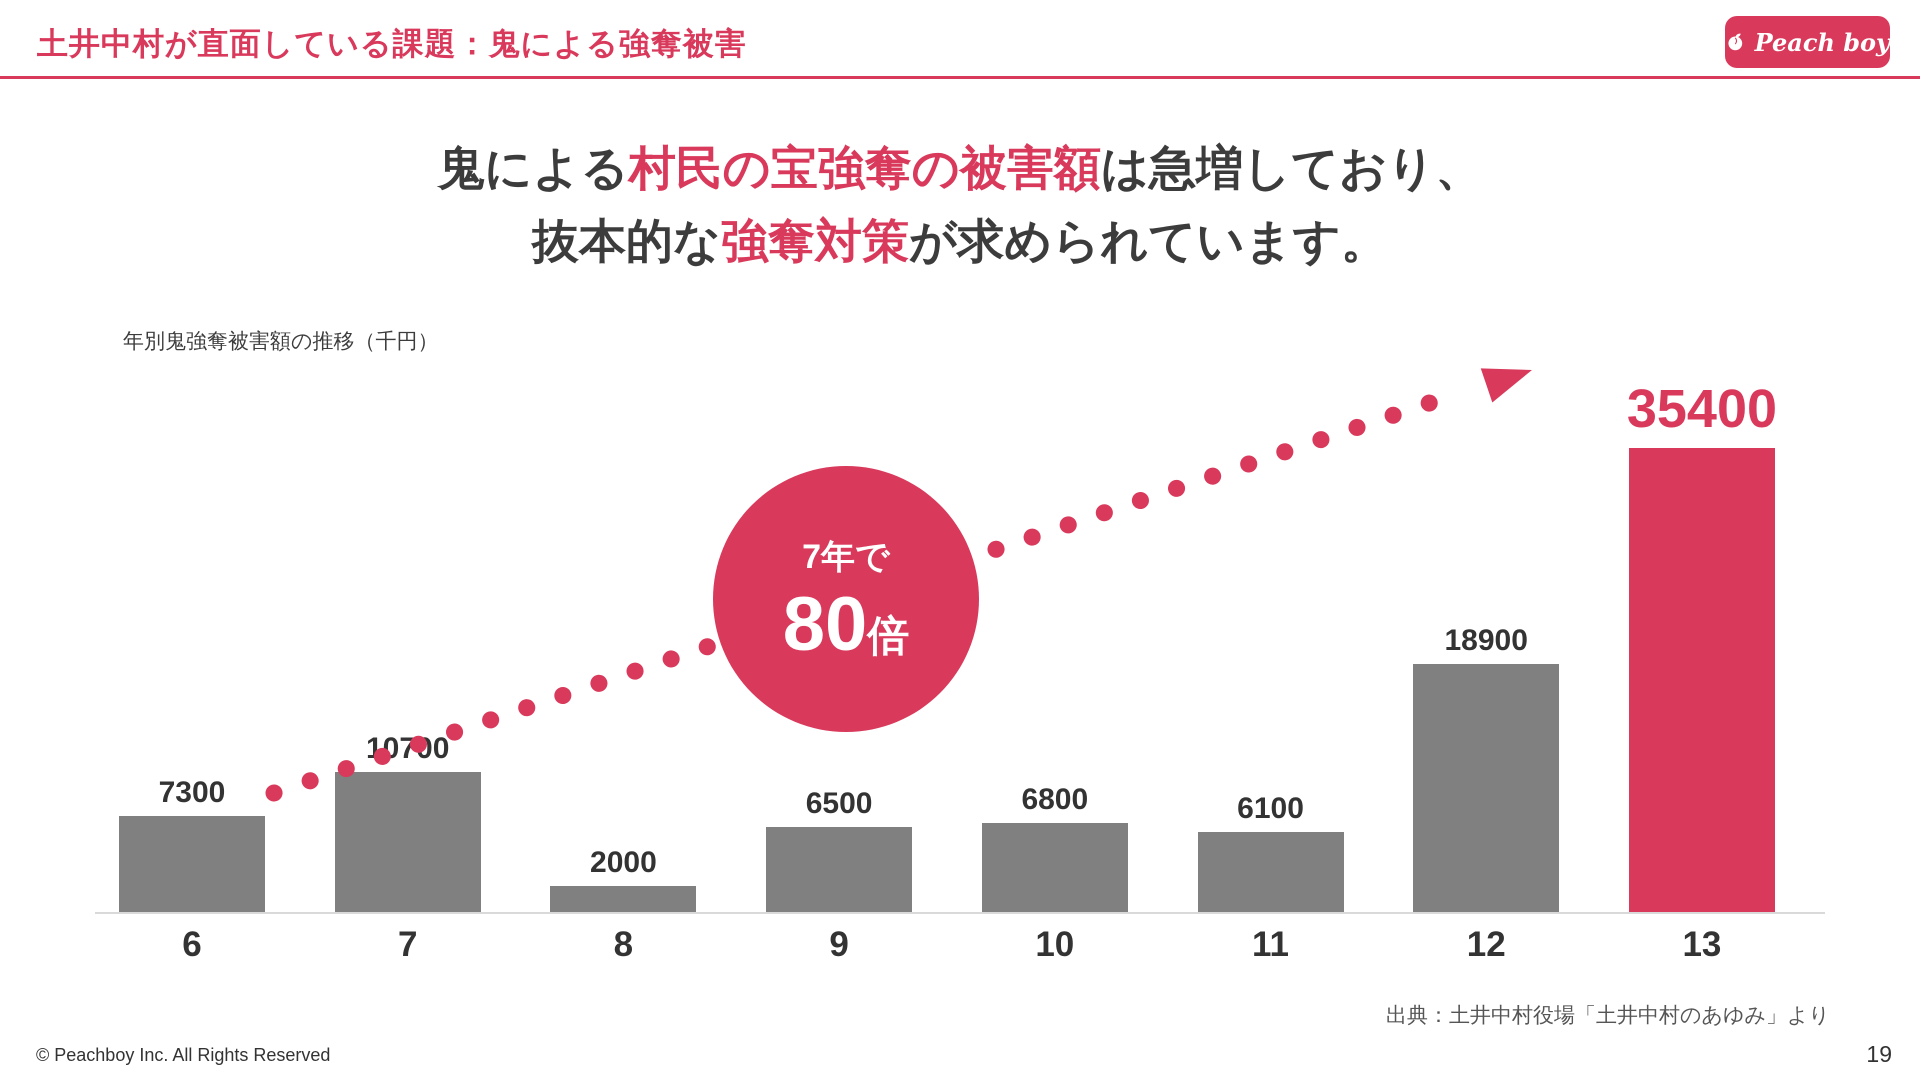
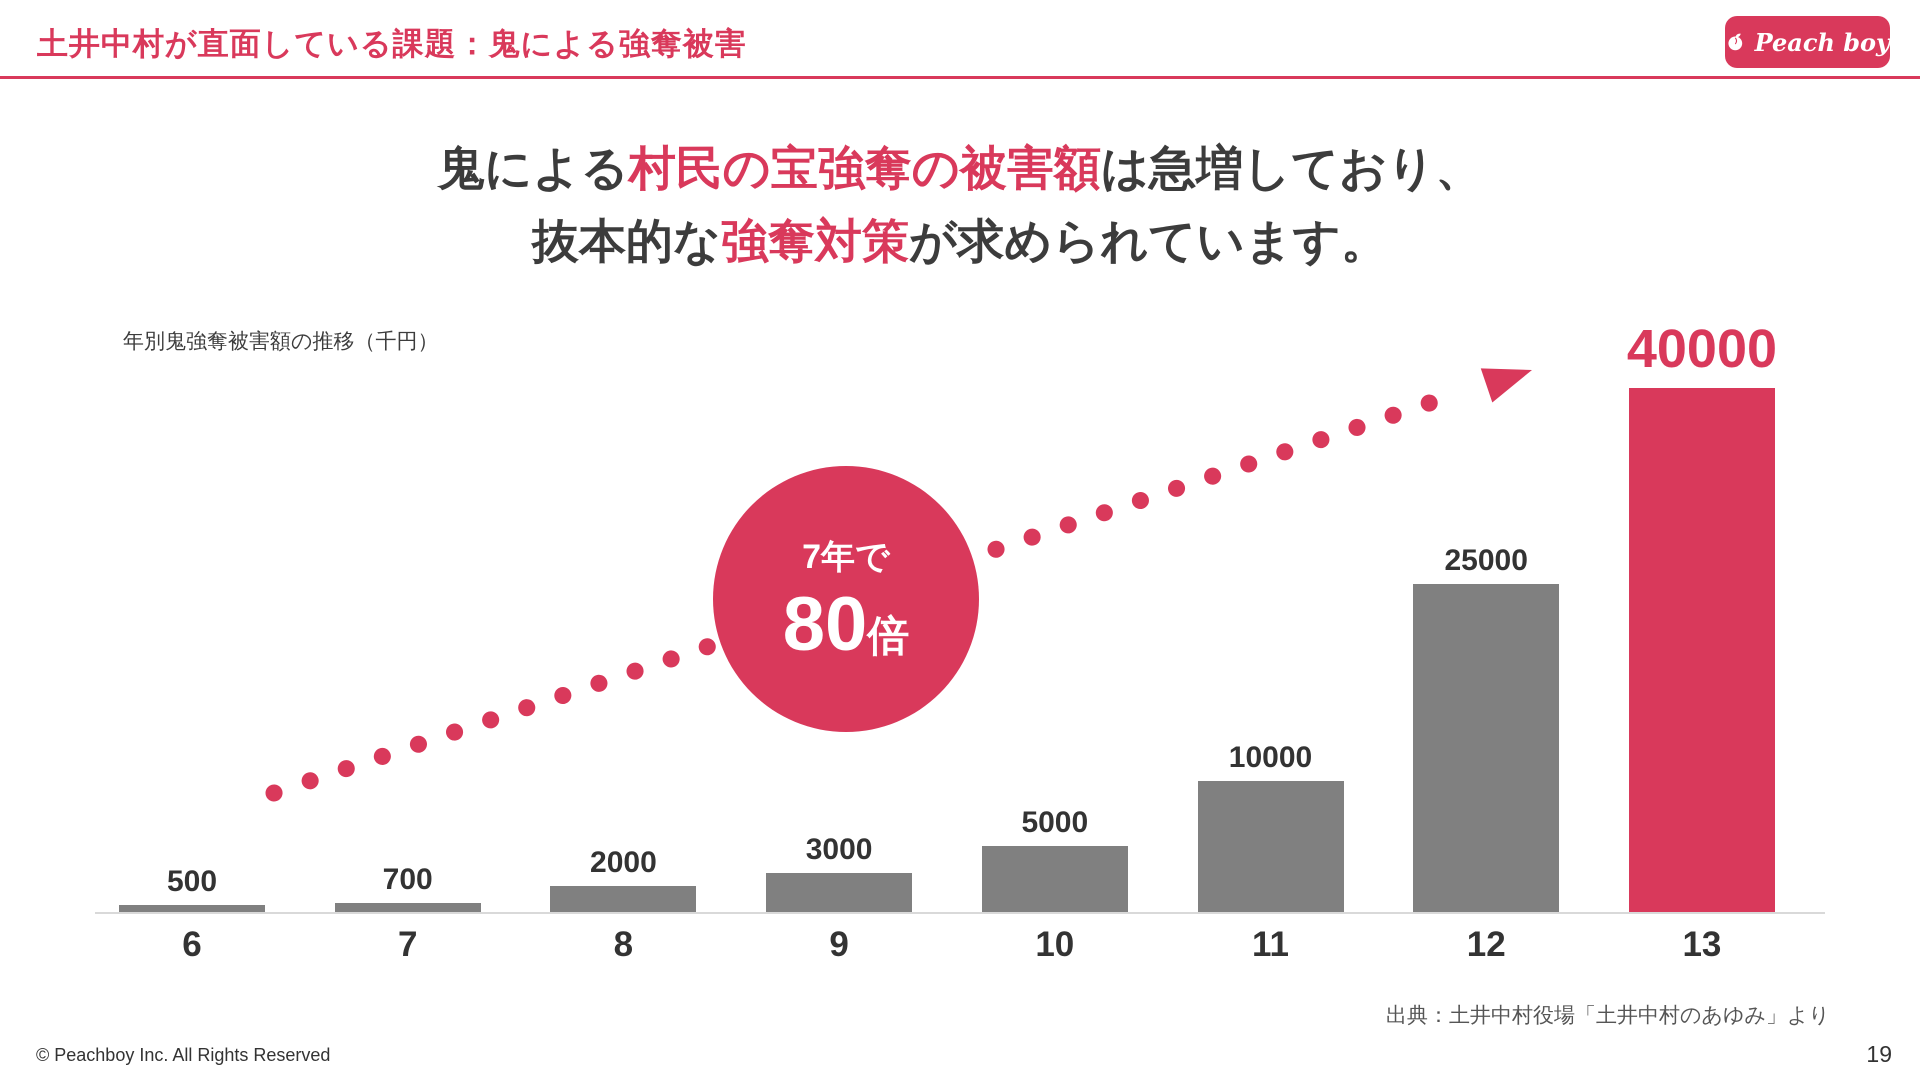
6: 7300 -> 500
7: 10700 -> 700
9: 6500 -> 3000
10: 6800 -> 5000
11: 6100 -> 10000
12: 18900 -> 25000
13: 35400 -> 40000
